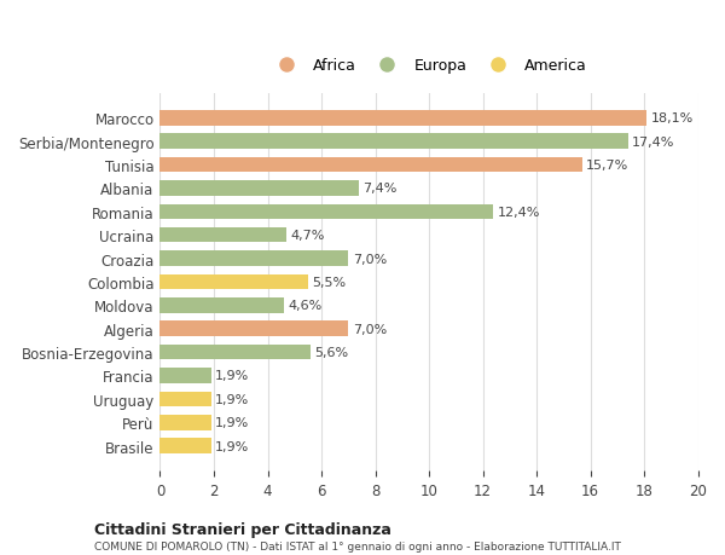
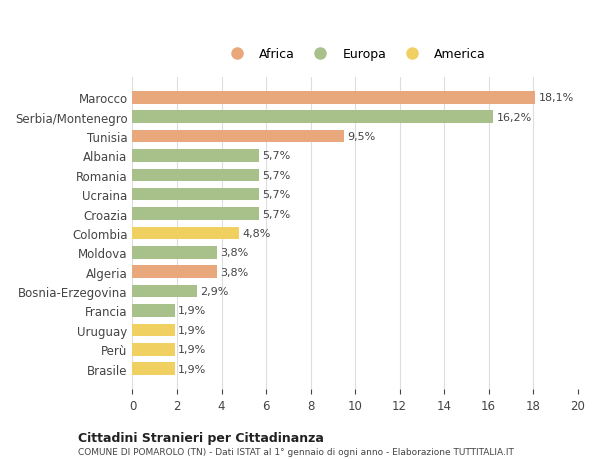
Serbia/Montenegro: 17,4% -> 16,2%
Tunisia: 15,7% -> 9,5%
Albania: 7,4% -> 5,7%
Romania: 12,4% -> 5,7%
Ucraina: 4,7% -> 5,7%
Croazia: 7,0% -> 5,7%
Colombia: 5,5% -> 4,8%
Moldova: 4,6% -> 3,8%
Algeria: 7,0% -> 3,8%
Bosnia-Erzegovina: 5,6% -> 2,9%
